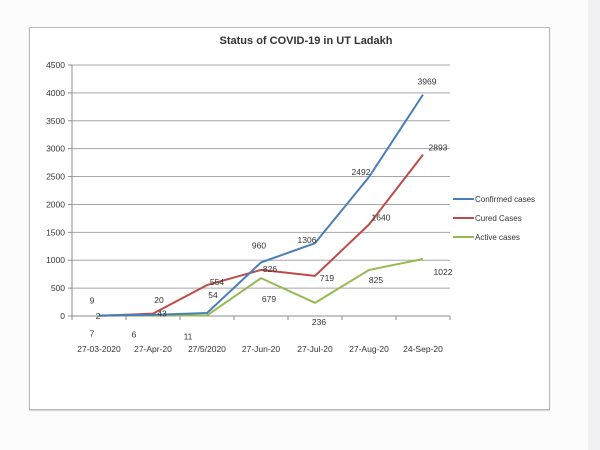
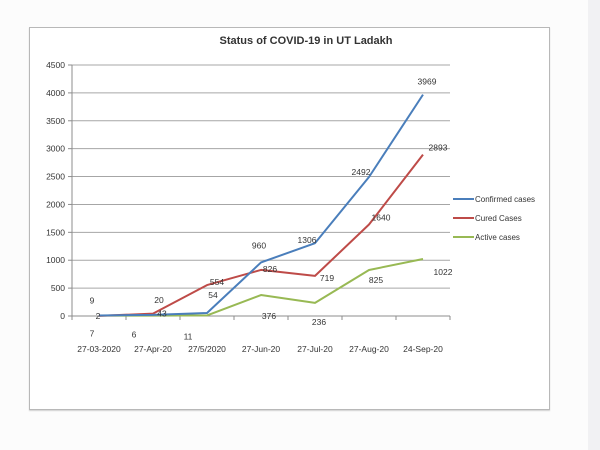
Active cases/27-Jun-20: 679 -> 376
